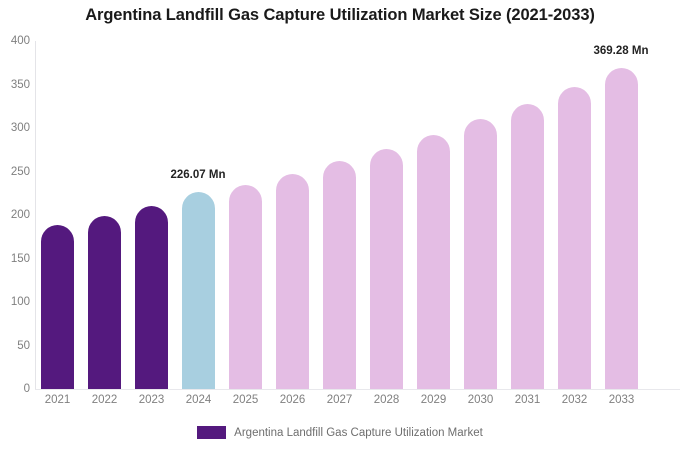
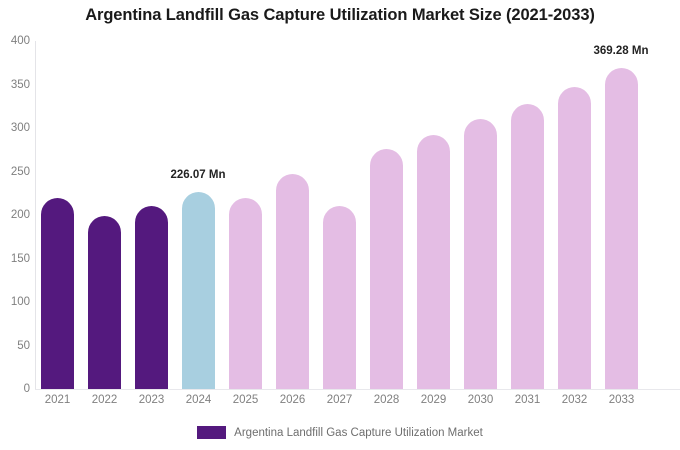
2021: 190 -> 220
2025: 240 -> 220
2027: 260 -> 210
